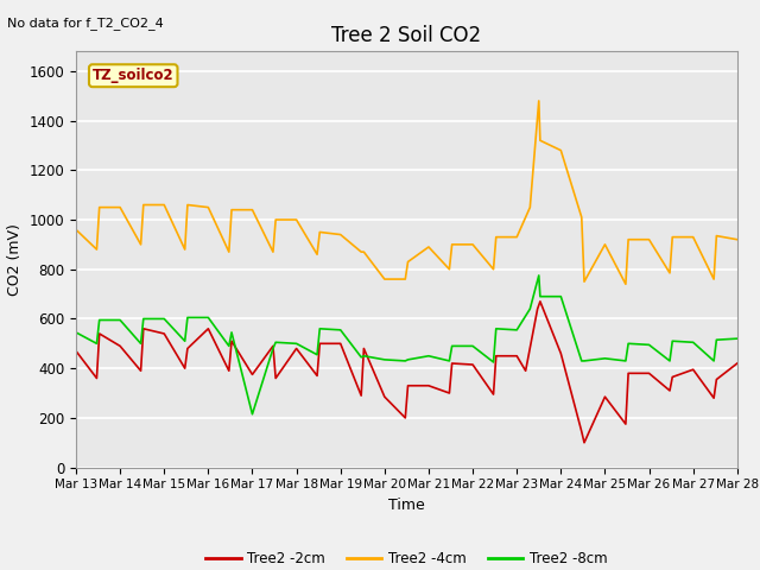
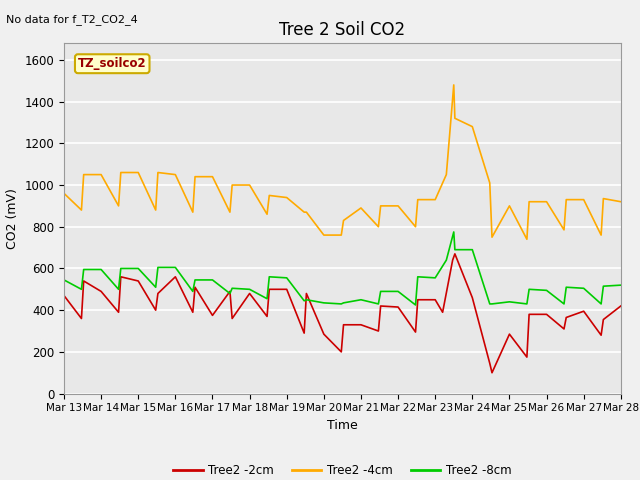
Tree2 -8cm/Mar 17: 215 -> 545
